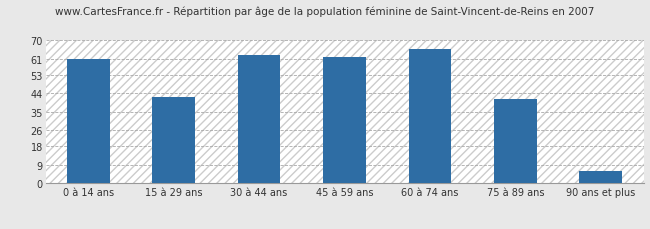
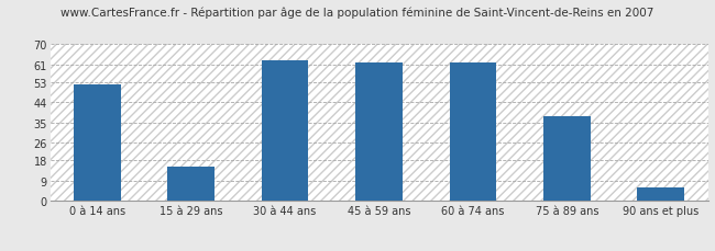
0 à 14 ans: 61 -> 52
15 à 29 ans: 42 -> 15
60 à 74 ans: 66 -> 62
75 à 89 ans: 41 -> 38
